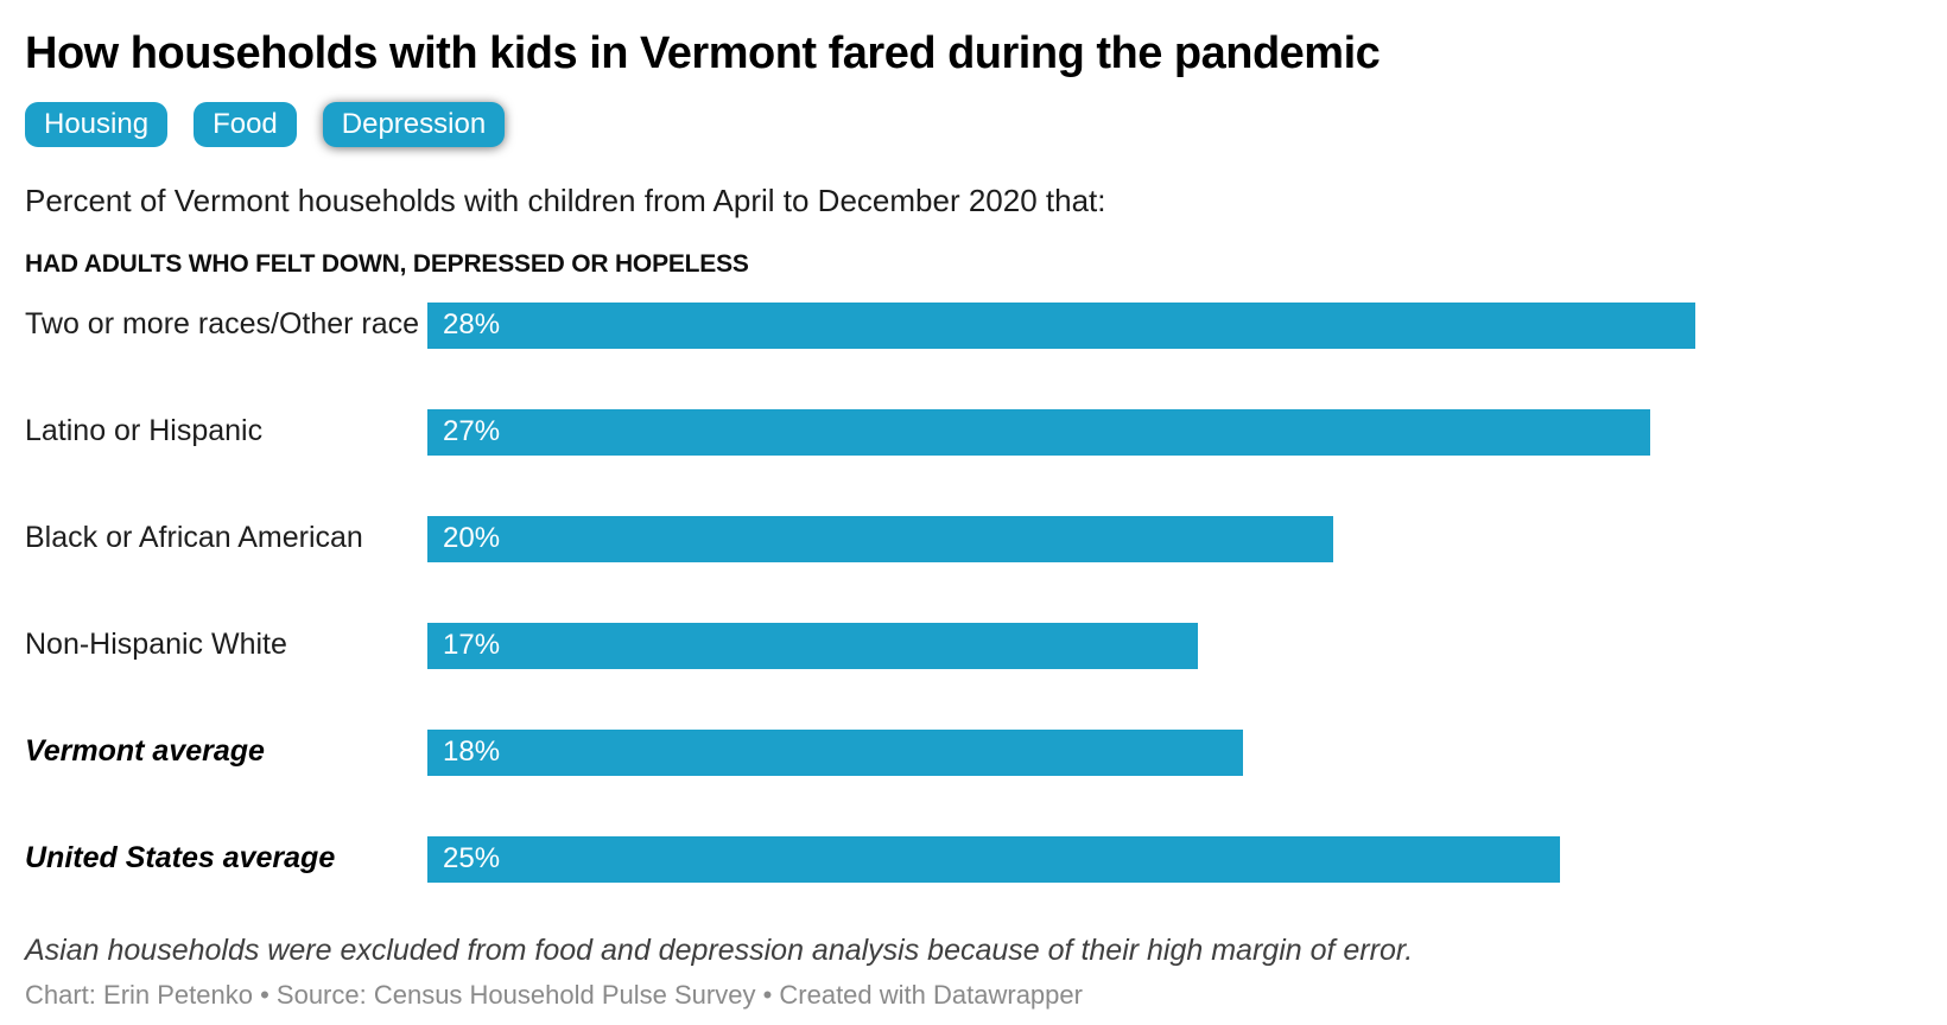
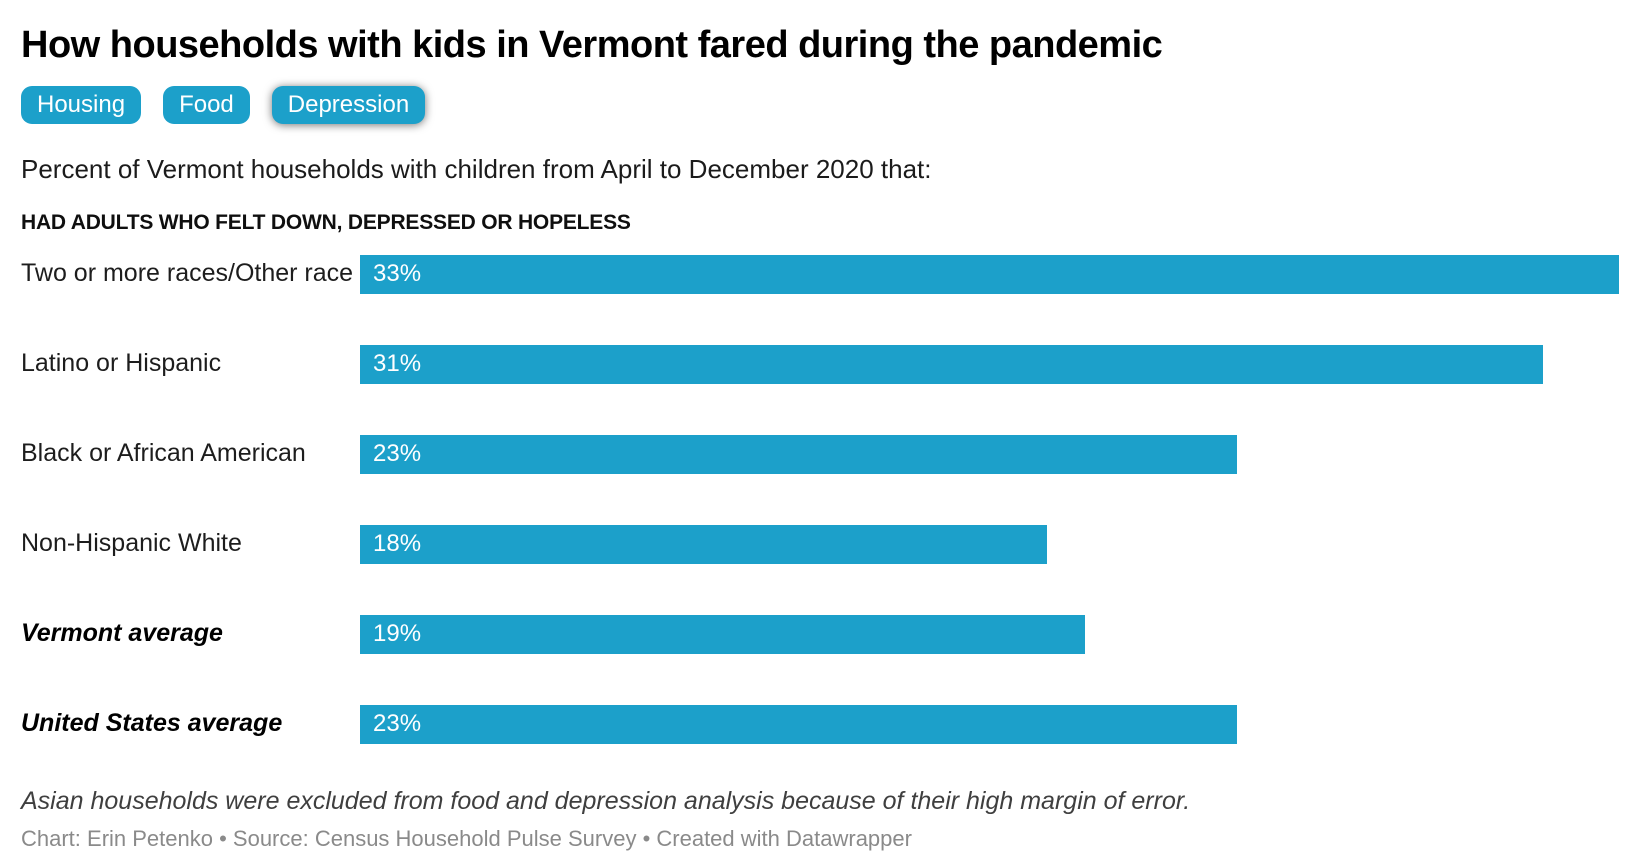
Two or more races/Other race: 28% -> 33%
Latino or Hispanic: 27% -> 31%
Black or African American: 20% -> 23%
Non-Hispanic White: 17% -> 18%
Vermont average: 18% -> 19%
United States average: 25% -> 23%
